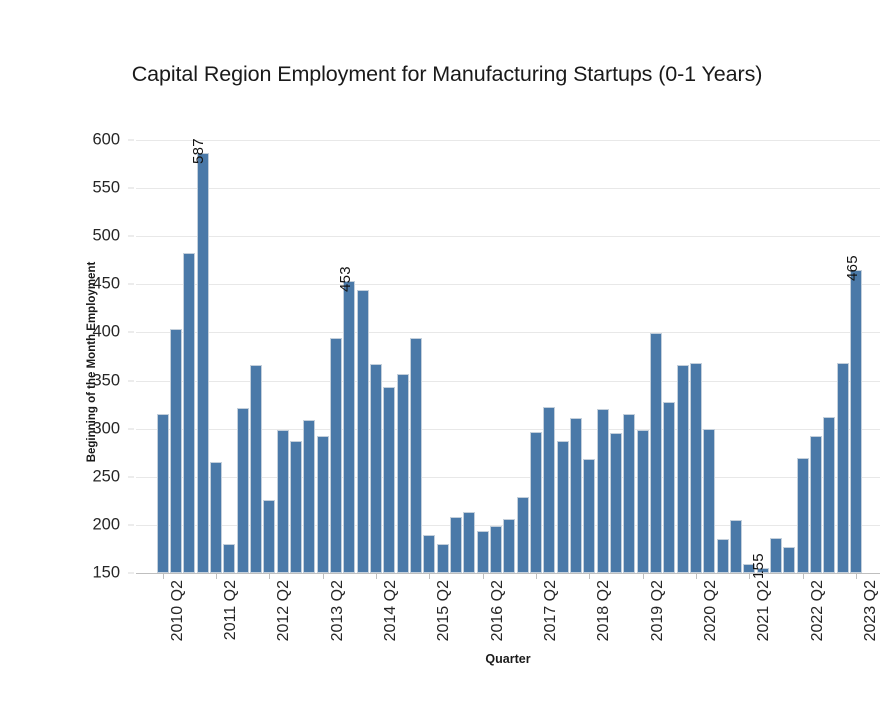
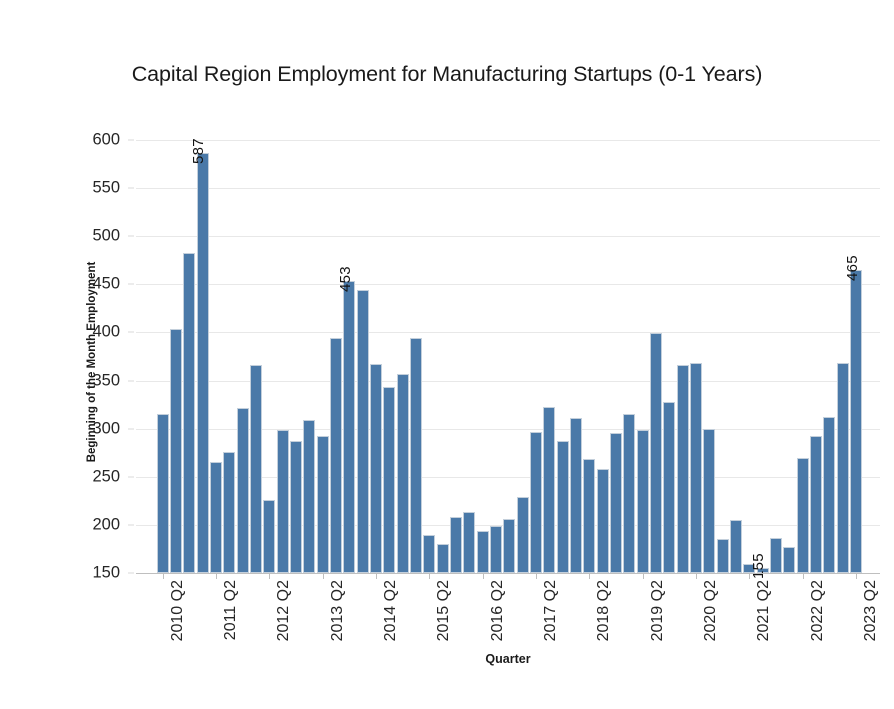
2011 Q2: 180 -> 280
2018 Q2: 320 -> 260
